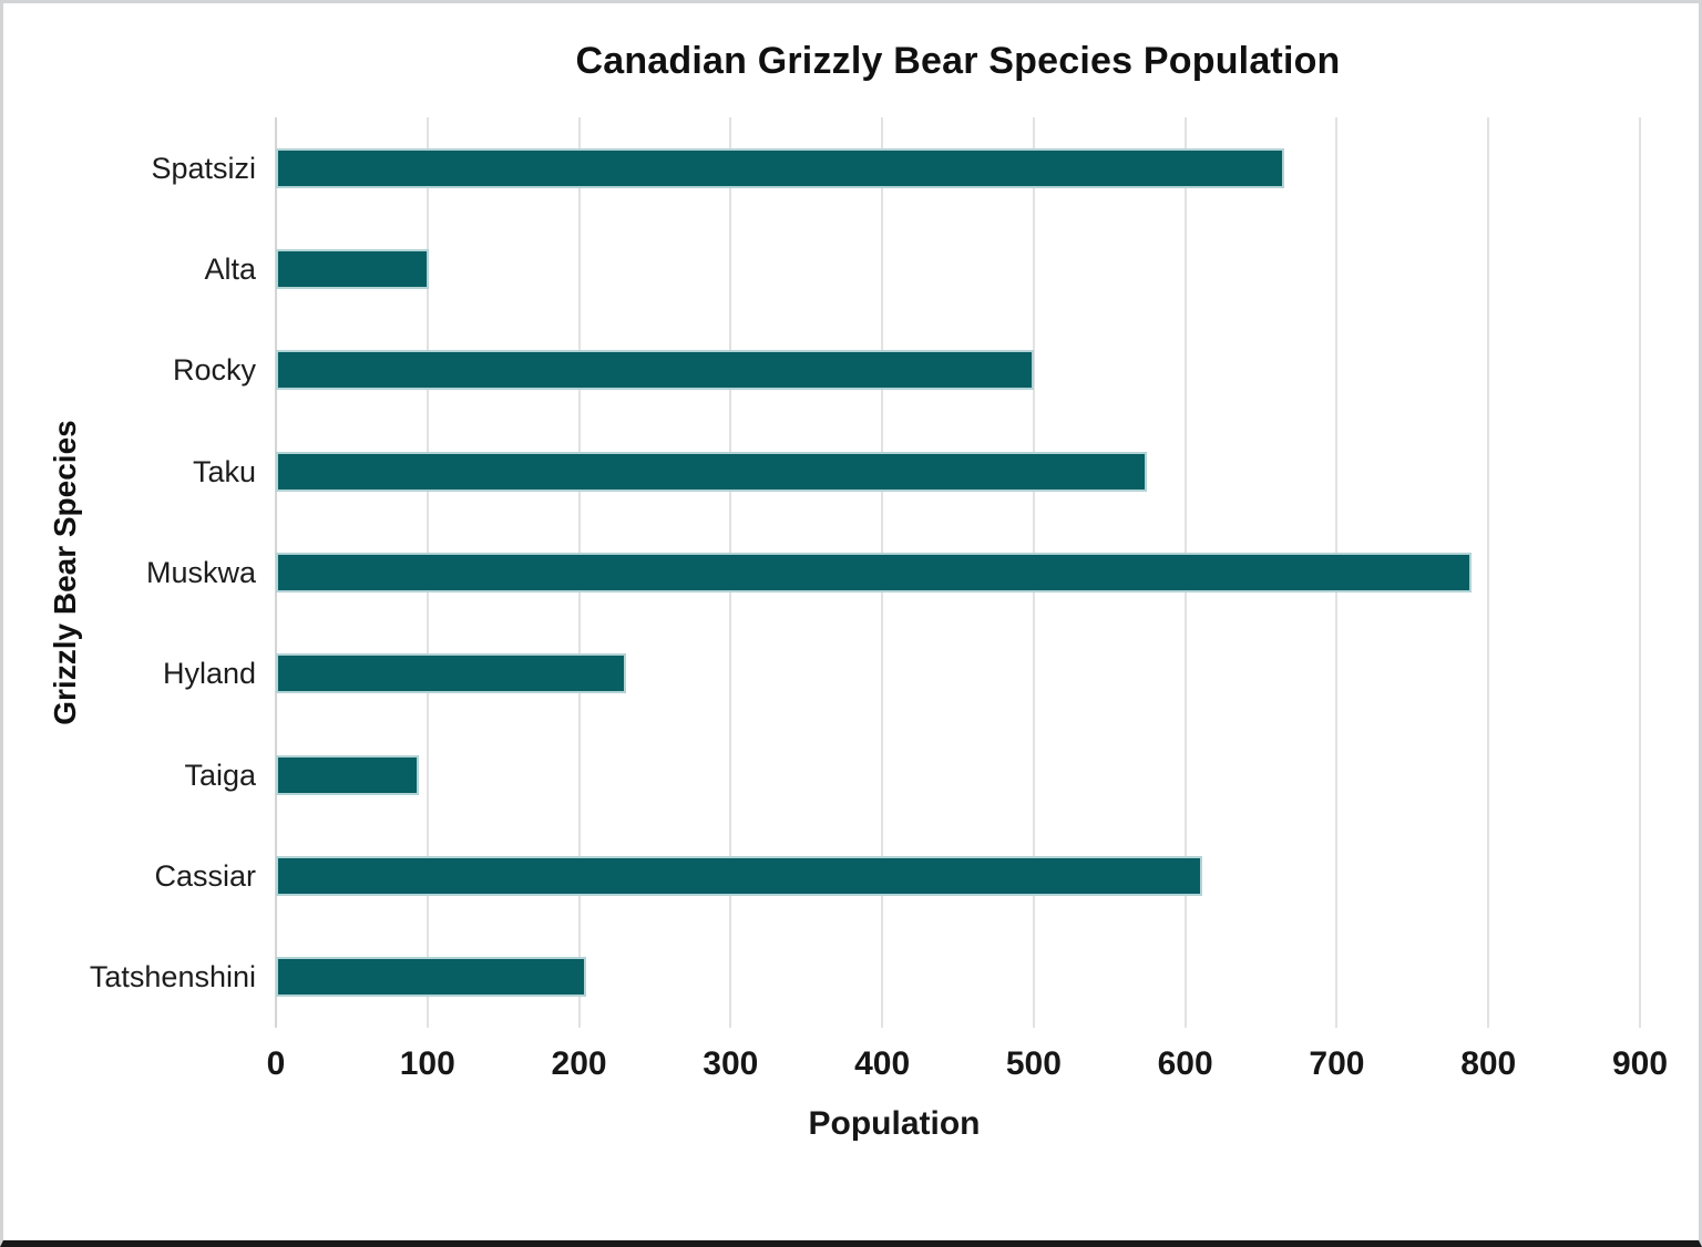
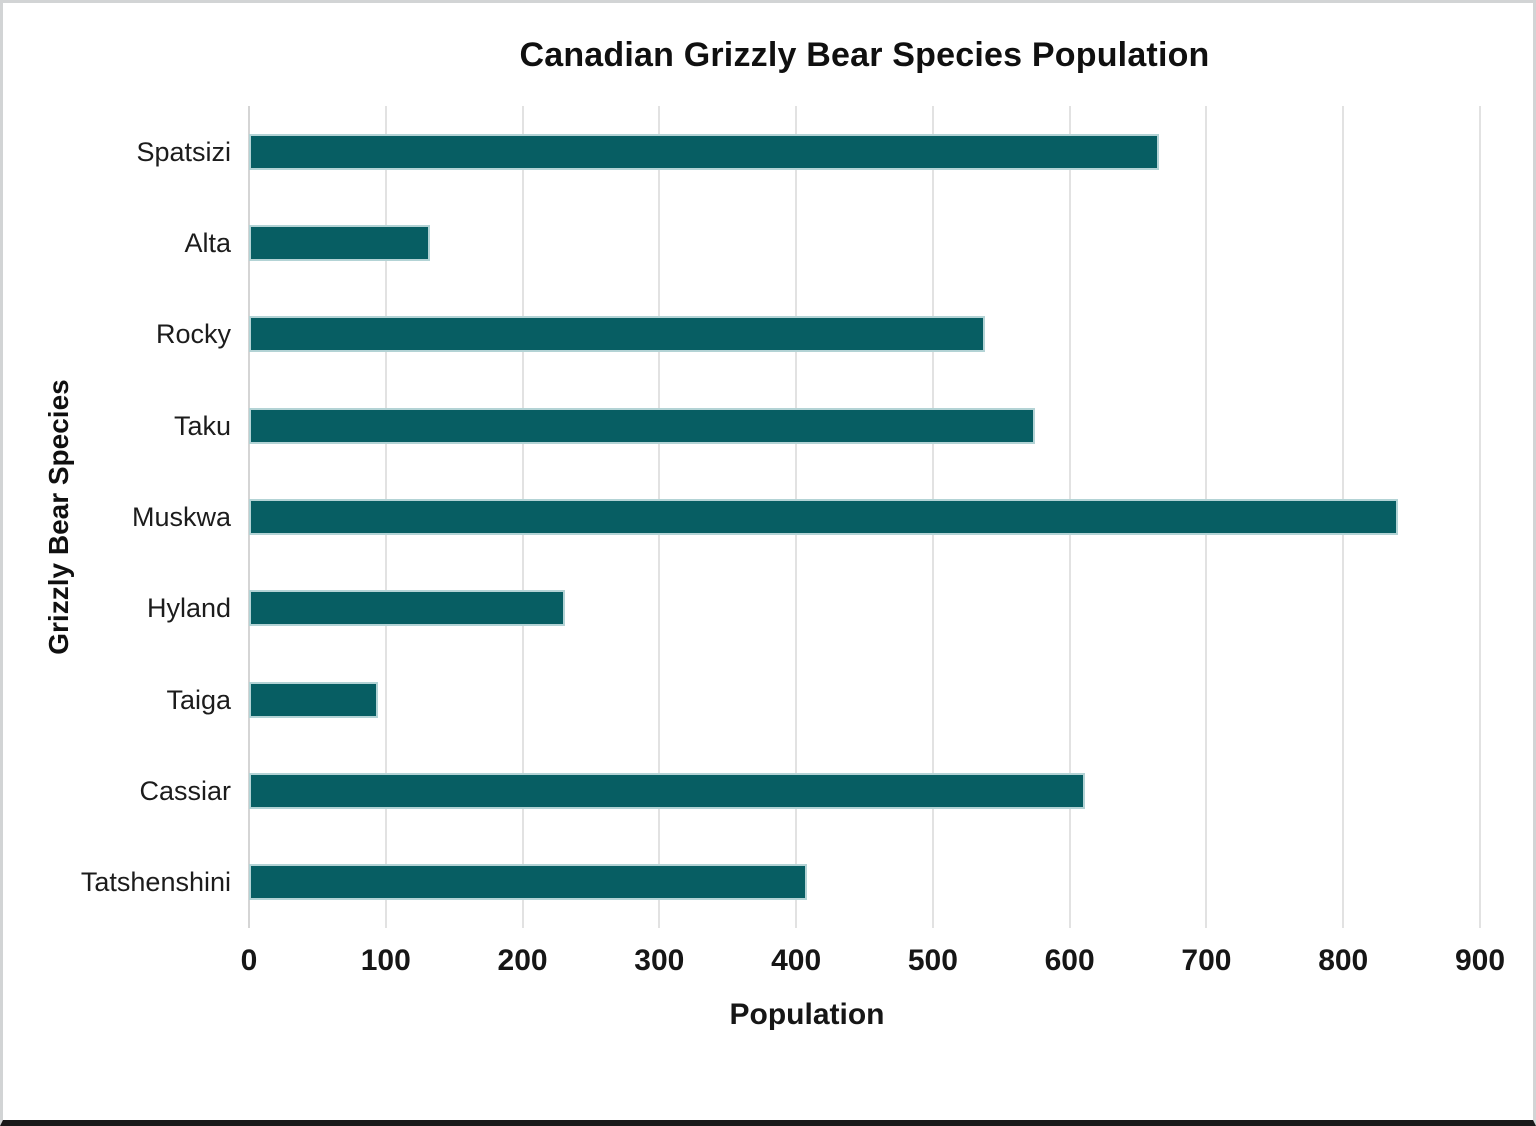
Alta: 101 -> 132
Rocky: 500 -> 538
Muskwa: 789 -> 840
Tatshenshini: 205 -> 408
